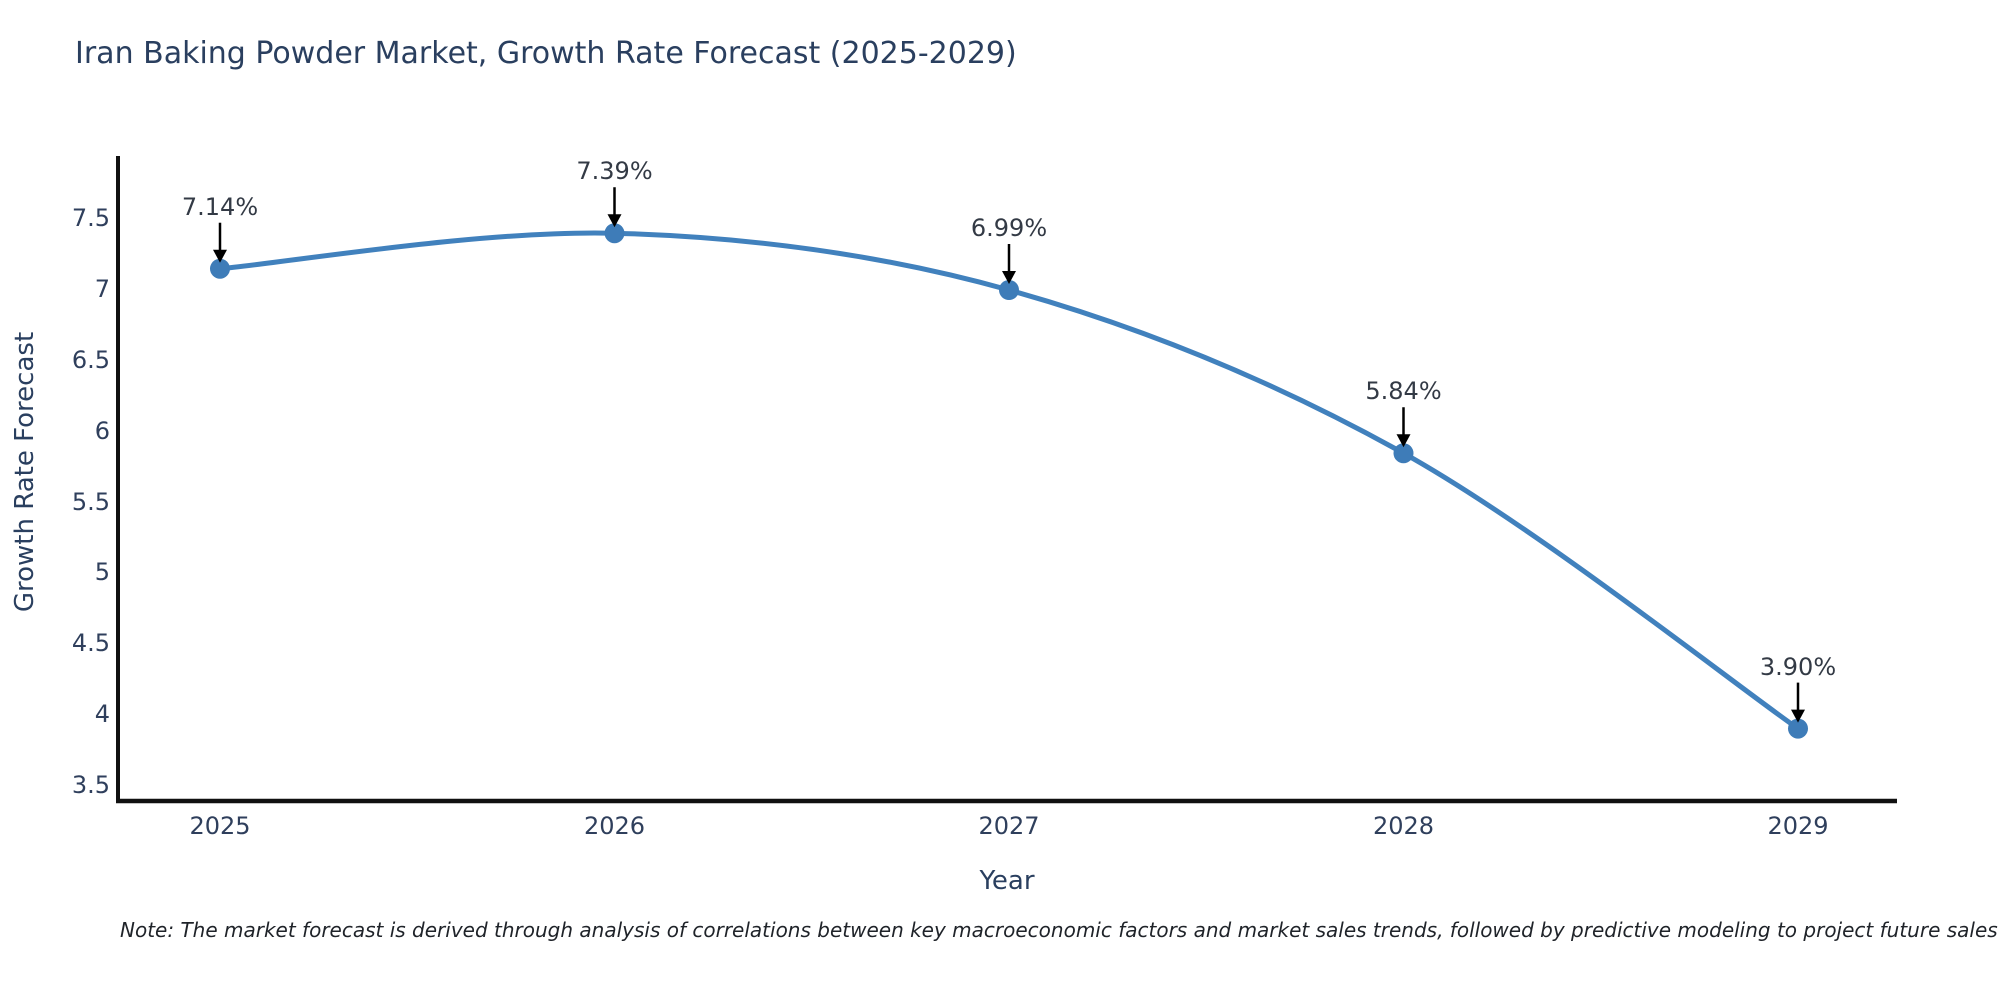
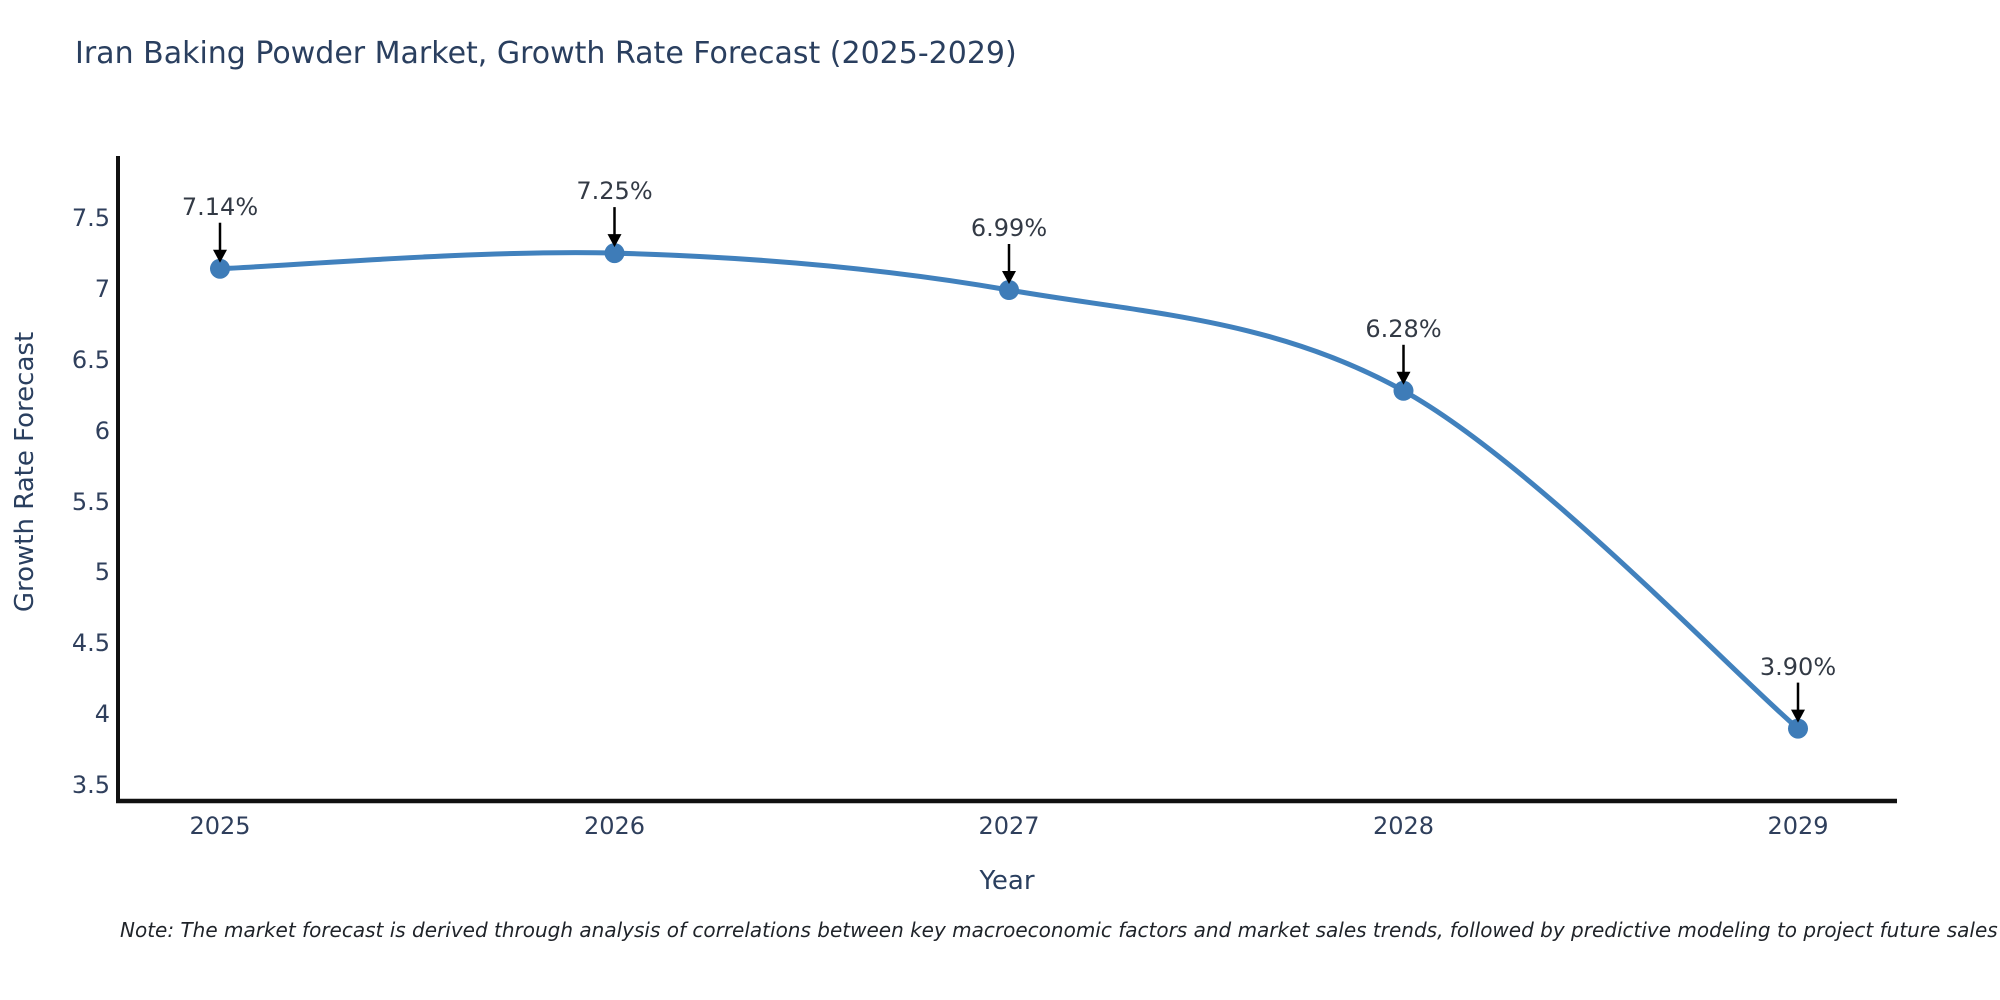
2026: 7.39% -> 7.25%
2028: 5.84% -> 6.28%
